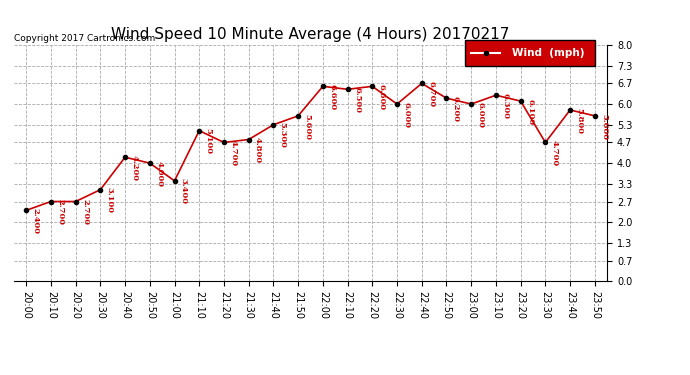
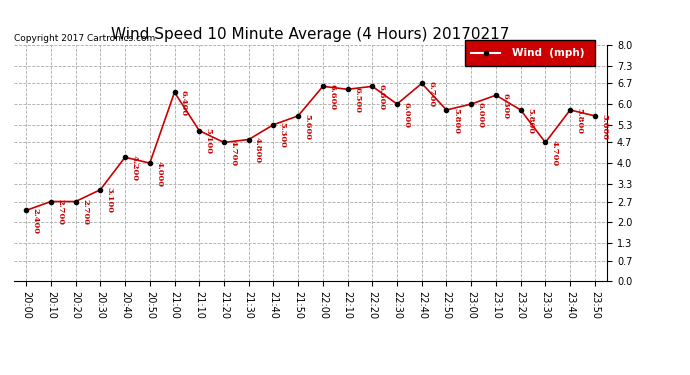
21:00: 3.400 -> 6.400
22:50: 6.200 -> 5.800
23:20: 6.100 -> 5.800
